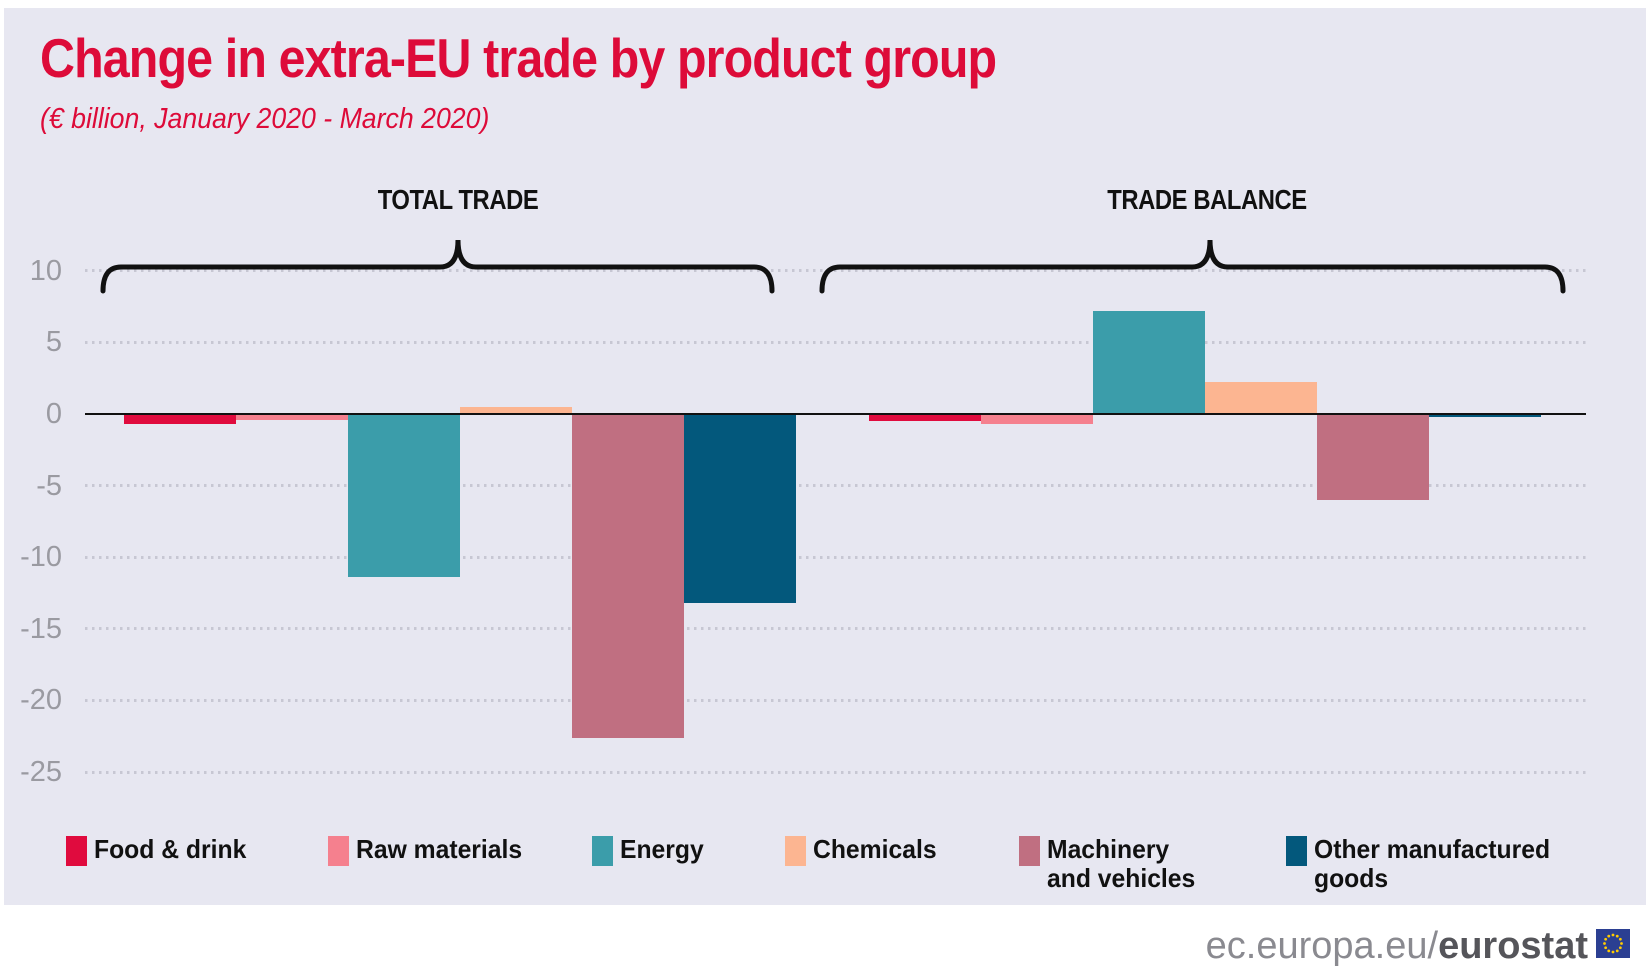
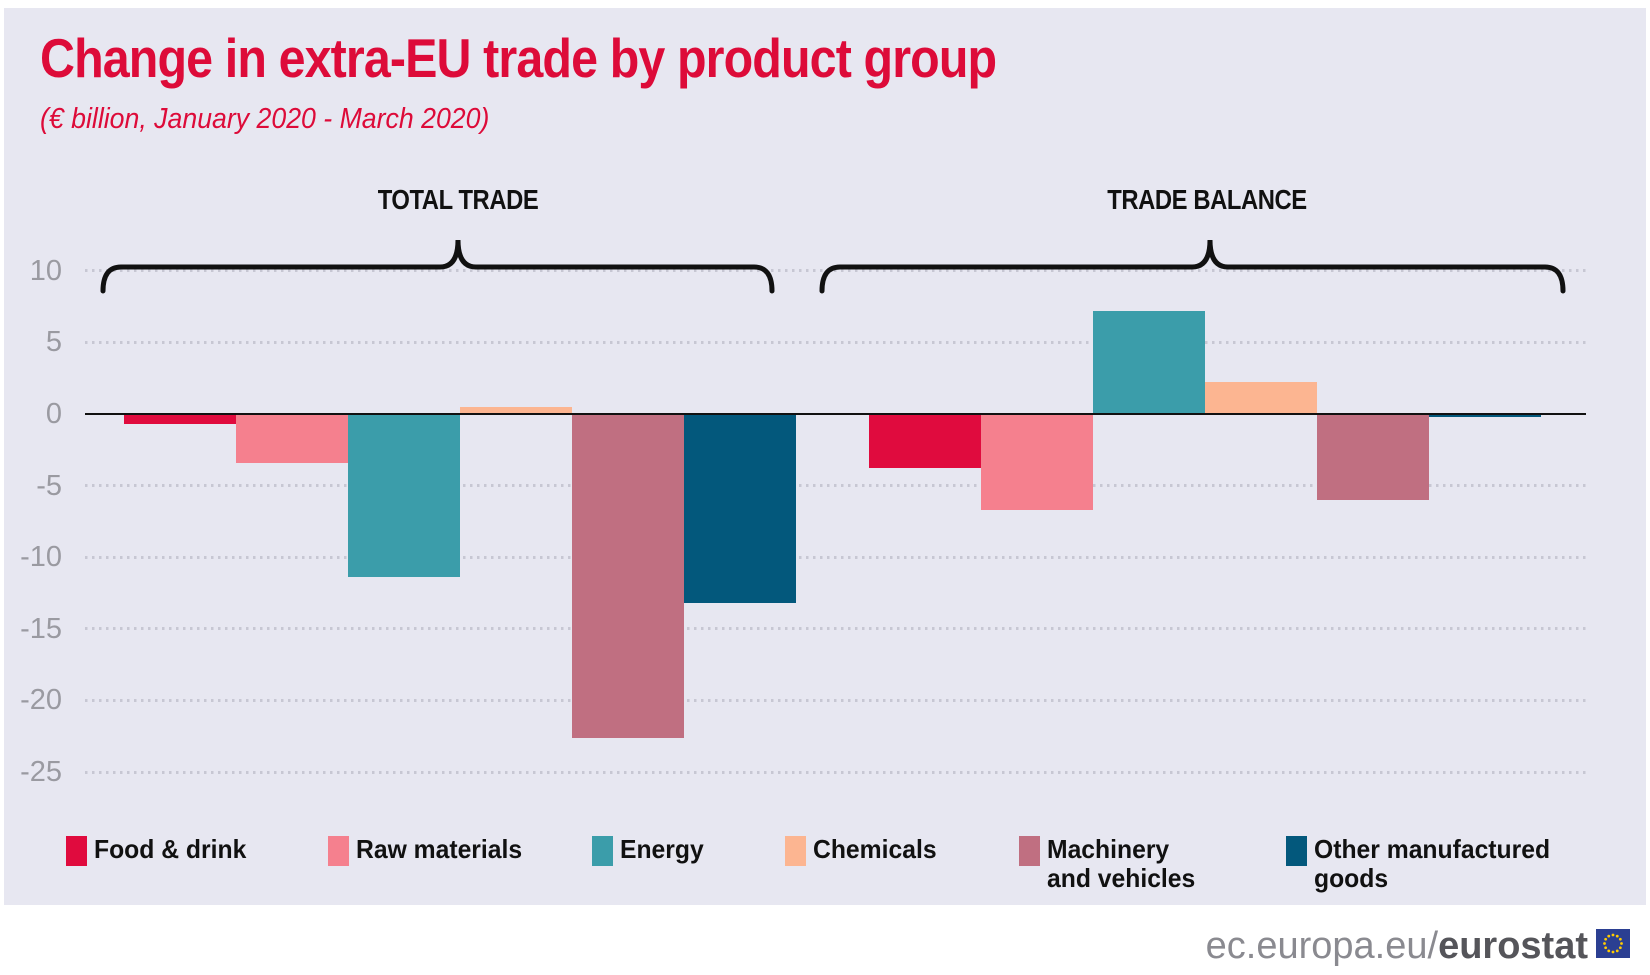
TRADE BALANCE/Food & drink: -0.5 -> -3.8
TOTAL TRADE/Raw materials: -0.4 -> -3.4
TRADE BALANCE/Raw materials: -0.7 -> -6.7
